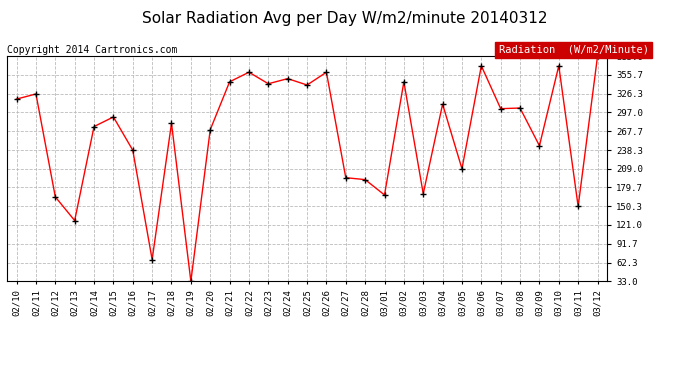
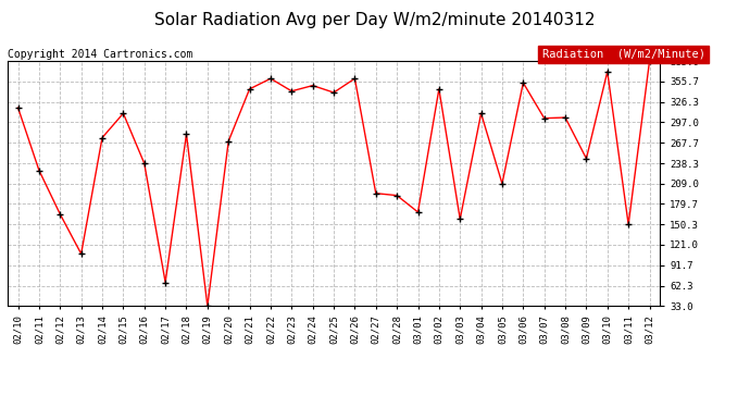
02/11: 326 -> 228
02/13: 128 -> 108
02/15: 290 -> 310
03/03: 170 -> 158
03/06: 370 -> 354
